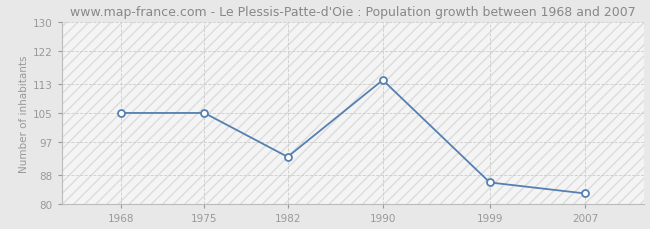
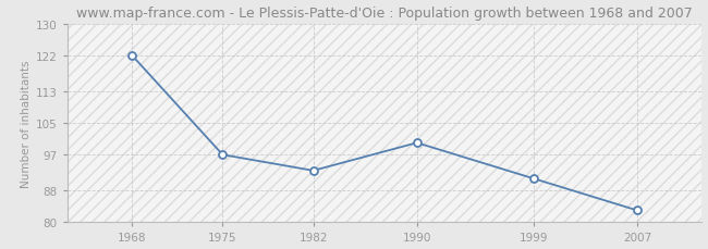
1968: 105 -> 122
1975: 105 -> 97
1990: 114 -> 100
1999: 86 -> 91
